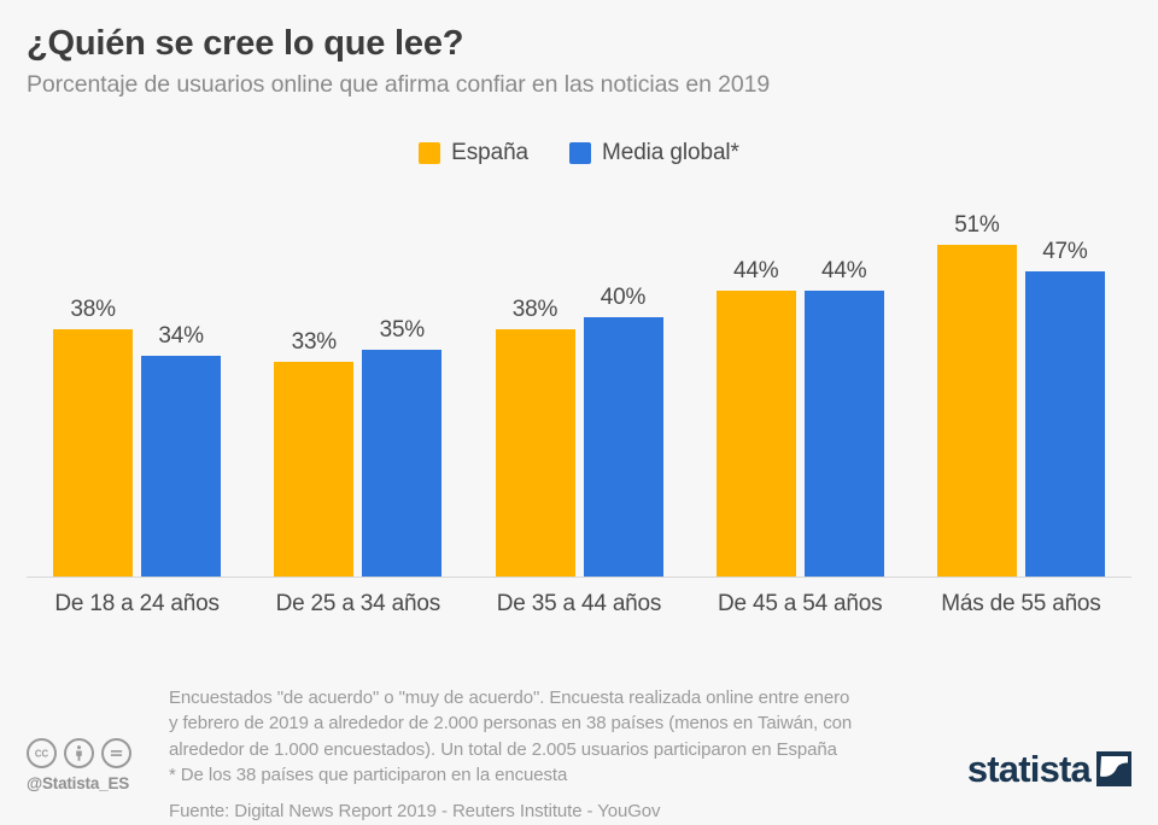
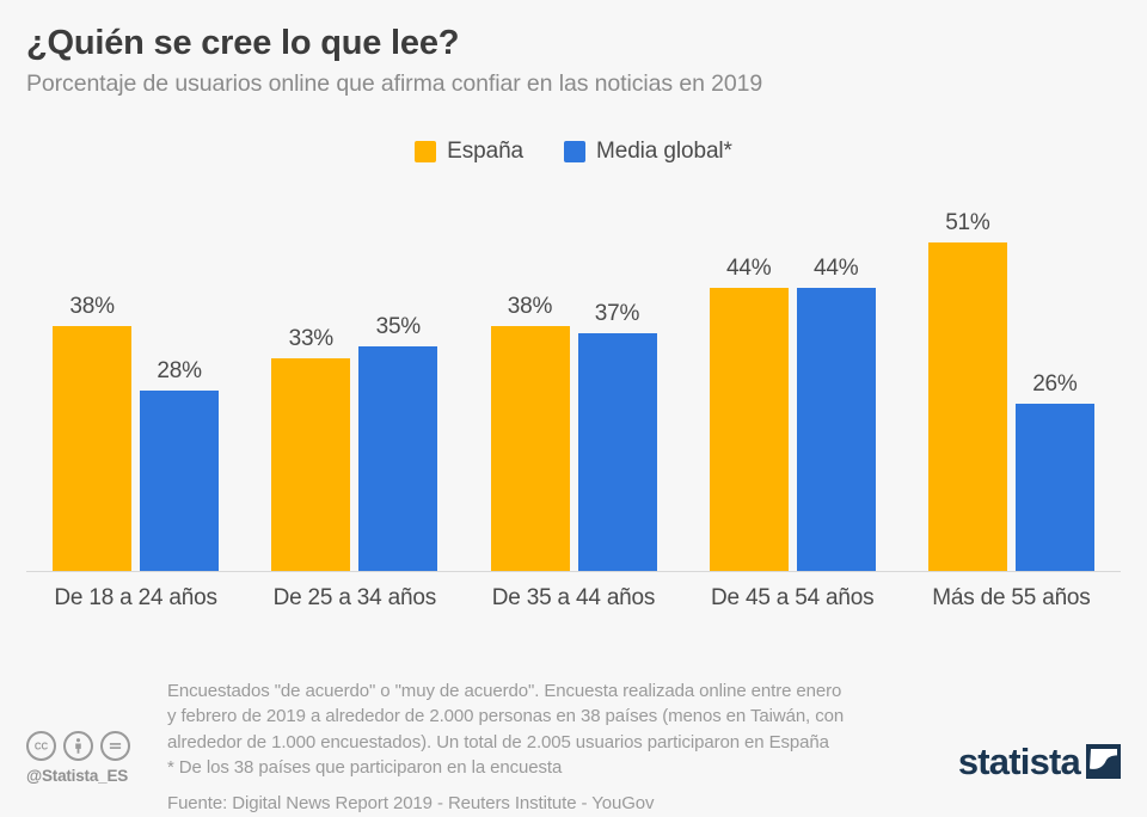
Media global*/De 18 a 24 años: 34% -> 28%
Media global*/De 35 a 44 años: 40% -> 37%
Media global*/Más de 55 años: 47% -> 26%
